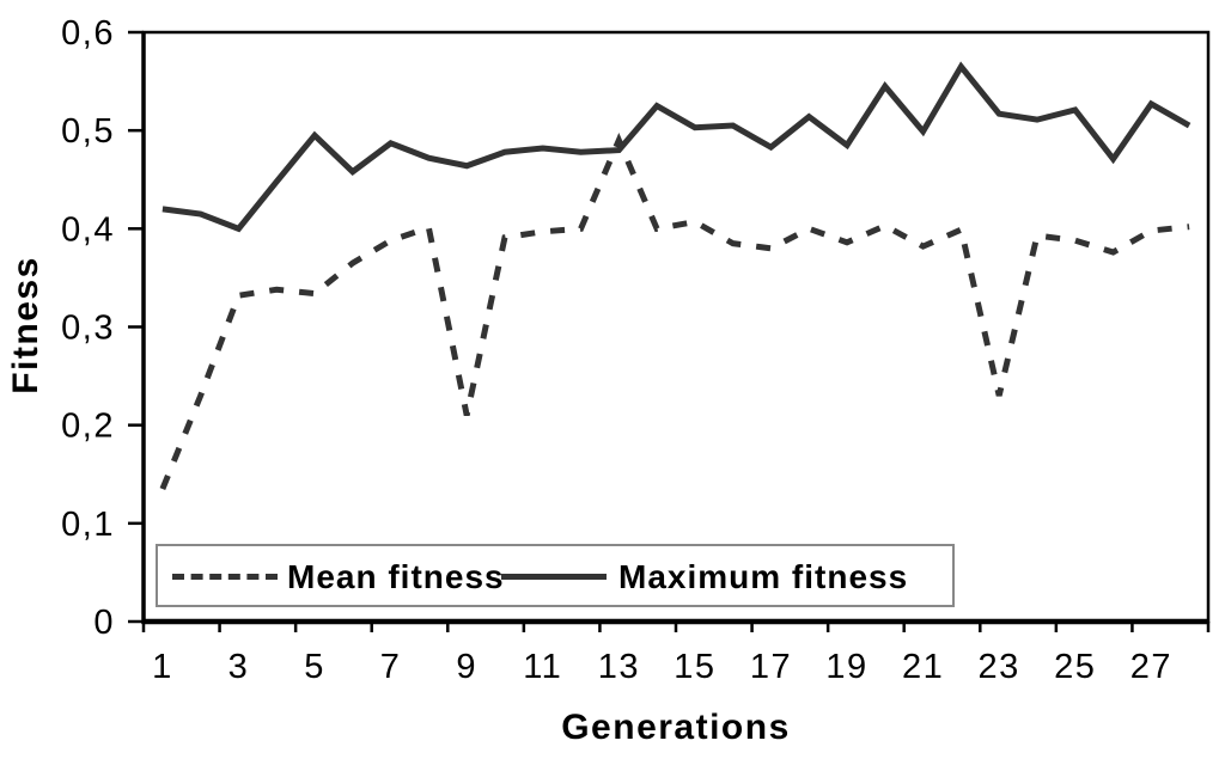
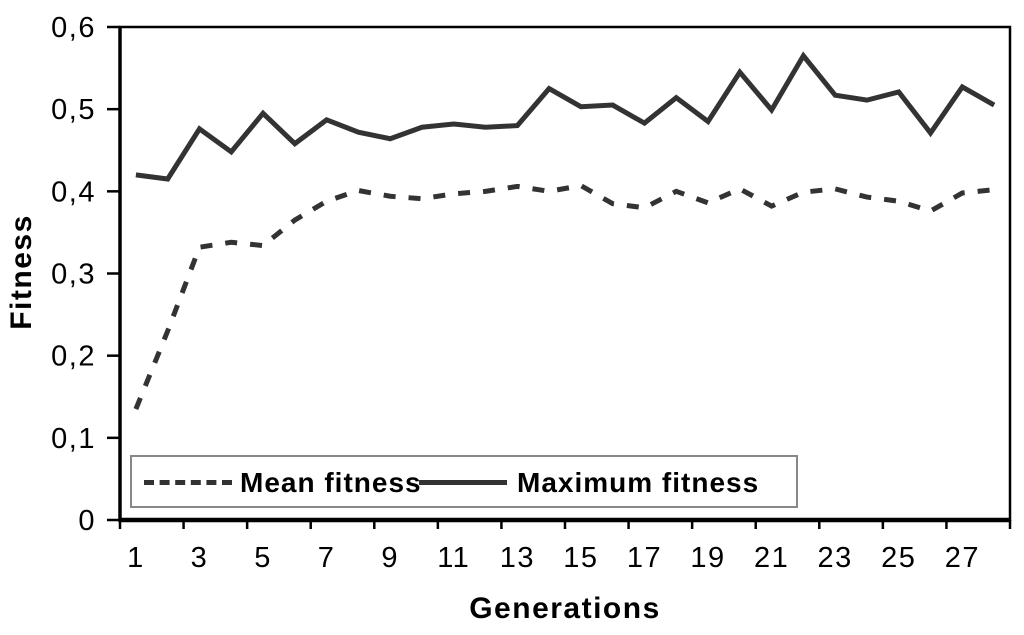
Maximum fitness/3: 0,40 -> 0,48
Mean fitness/9: 0,21 -> 0,39
Mean fitness/13: 0,49 -> 0,41
Mean fitness/23: 0,23 -> 0,40
